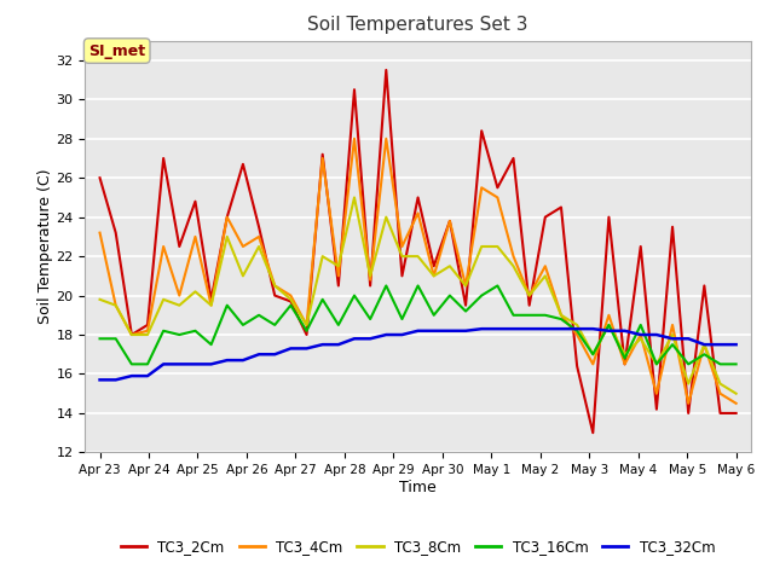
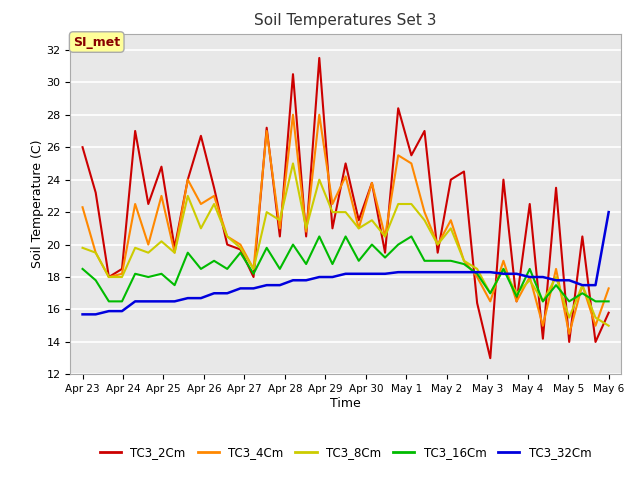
TC3_4Cm/Apr 23: 23.2 -> 22.3
TC3_16Cm/Apr 23: 17.8 -> 18.5
TC3_2Cm/May 6: 14.0 -> 15.8
TC3_4Cm/May 6: 14.5 -> 17.3
TC3_32Cm/May 6: 17.5 -> 22.0
